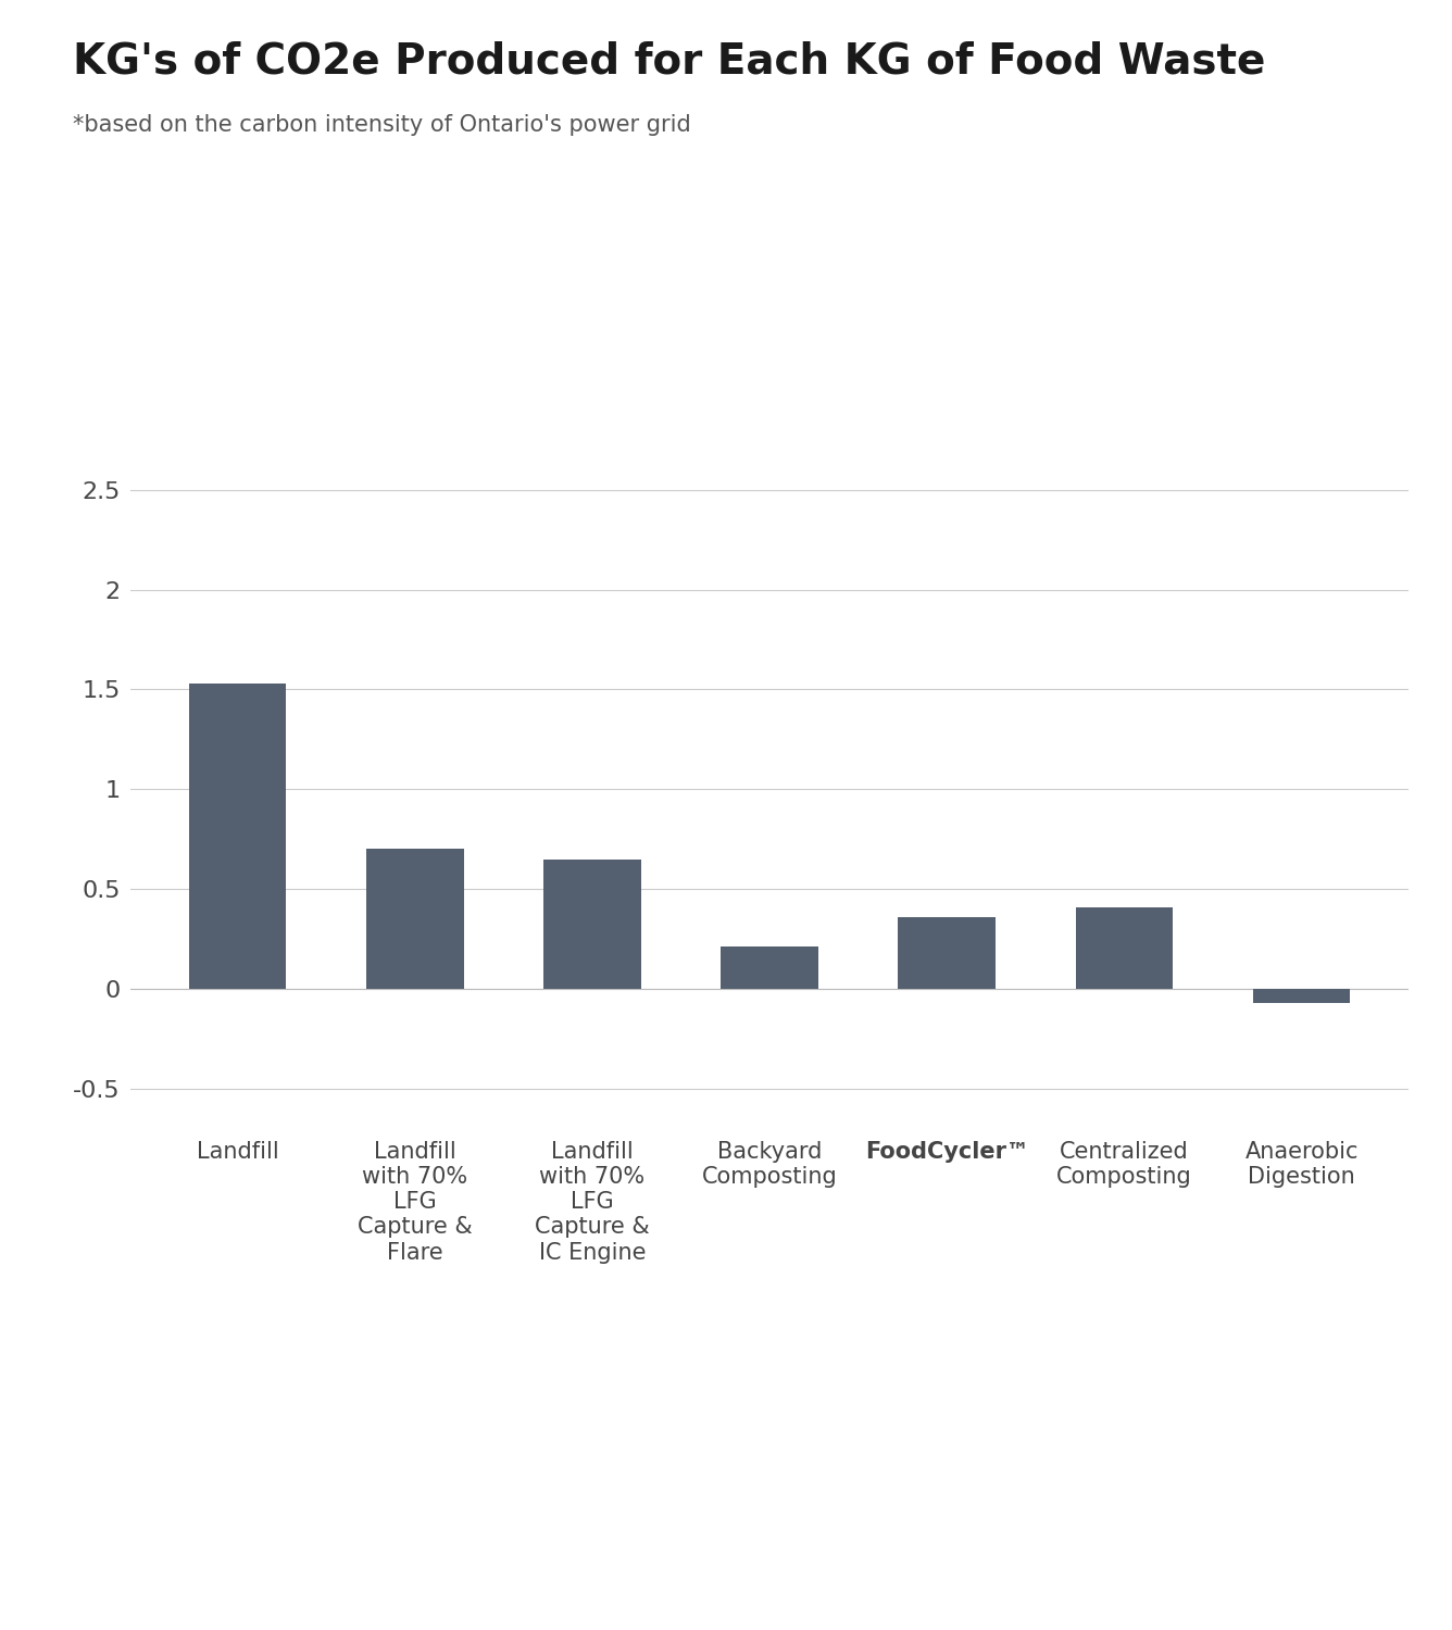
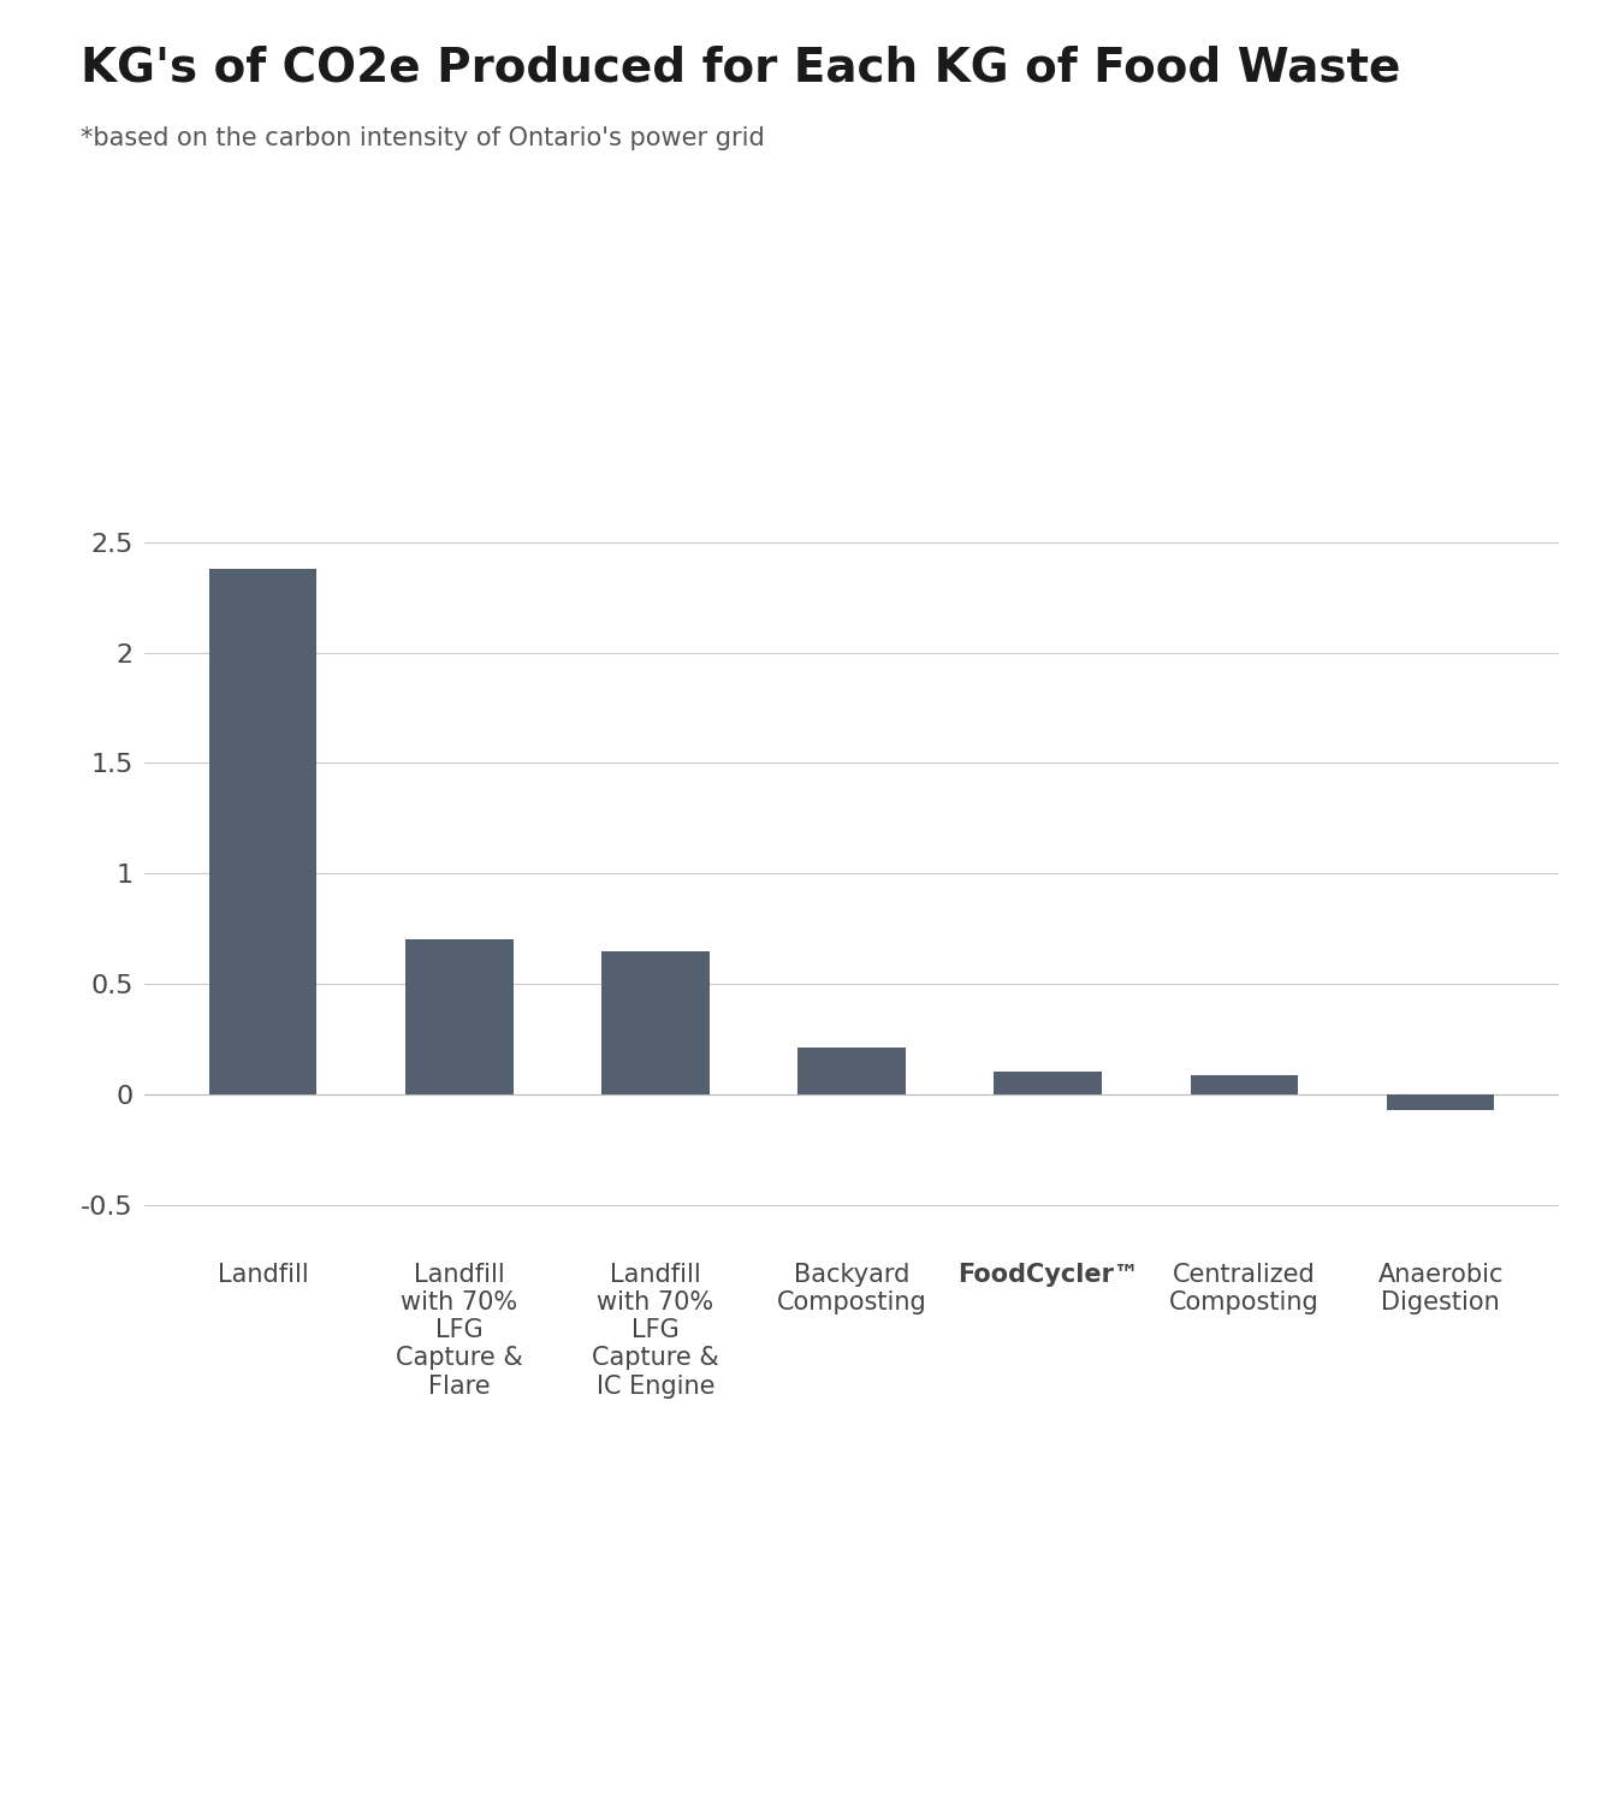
Landfill: 1.53 -> 2.38
FoodCycler™: 0.36 -> 0.10
Centralized Composting: 0.41 -> 0.09
